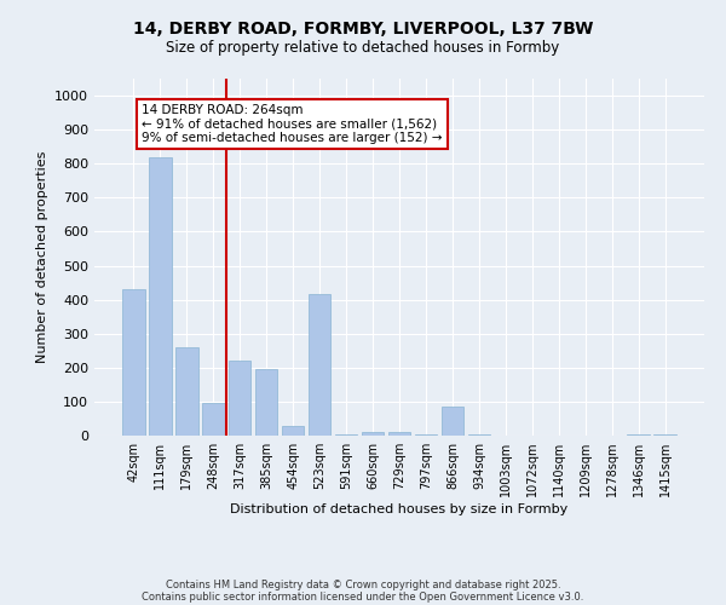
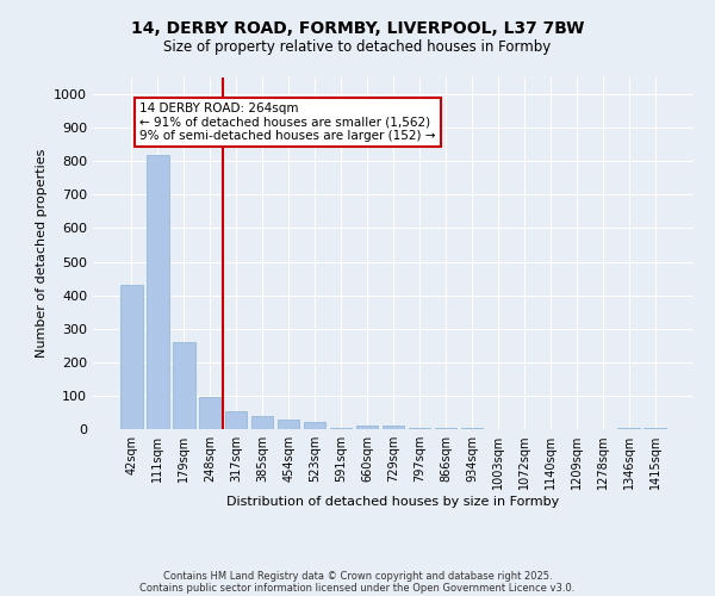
317sqm: 220 -> 55
385sqm: 195 -> 40
523sqm: 415 -> 20
866sqm: 85 -> 2
